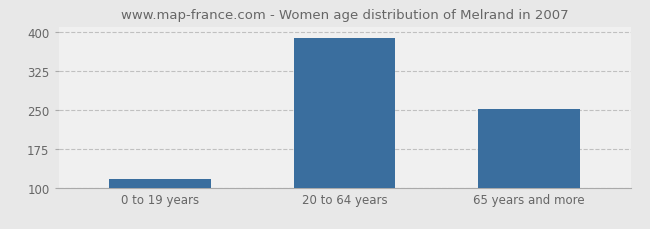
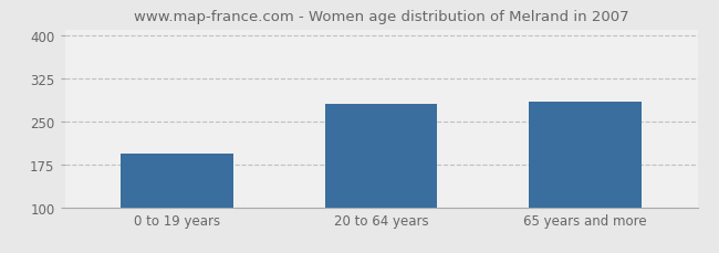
0 to 19 years: 117 -> 194
20 to 64 years: 388 -> 280
65 years and more: 251 -> 284
